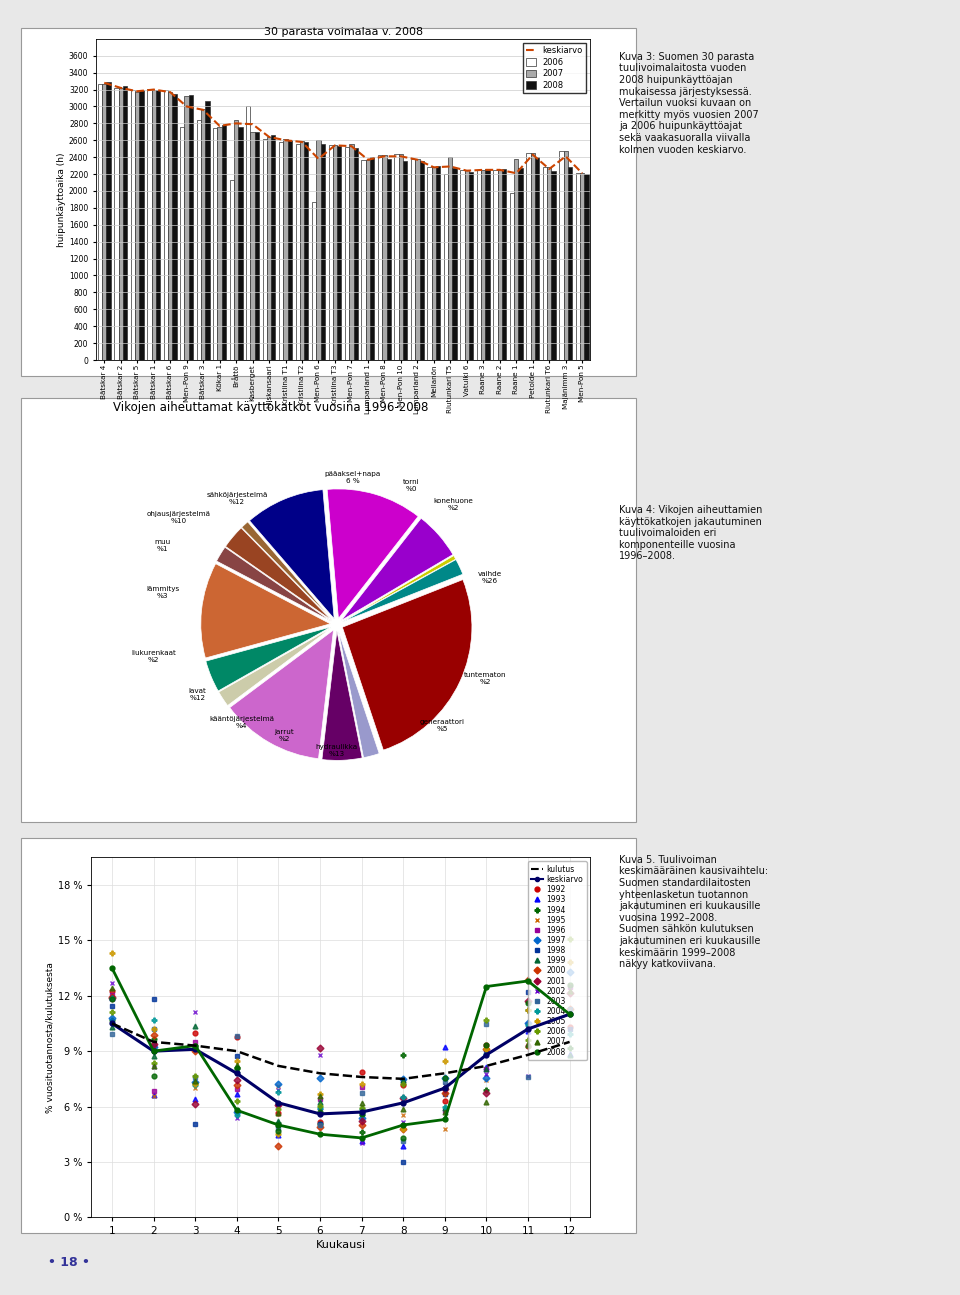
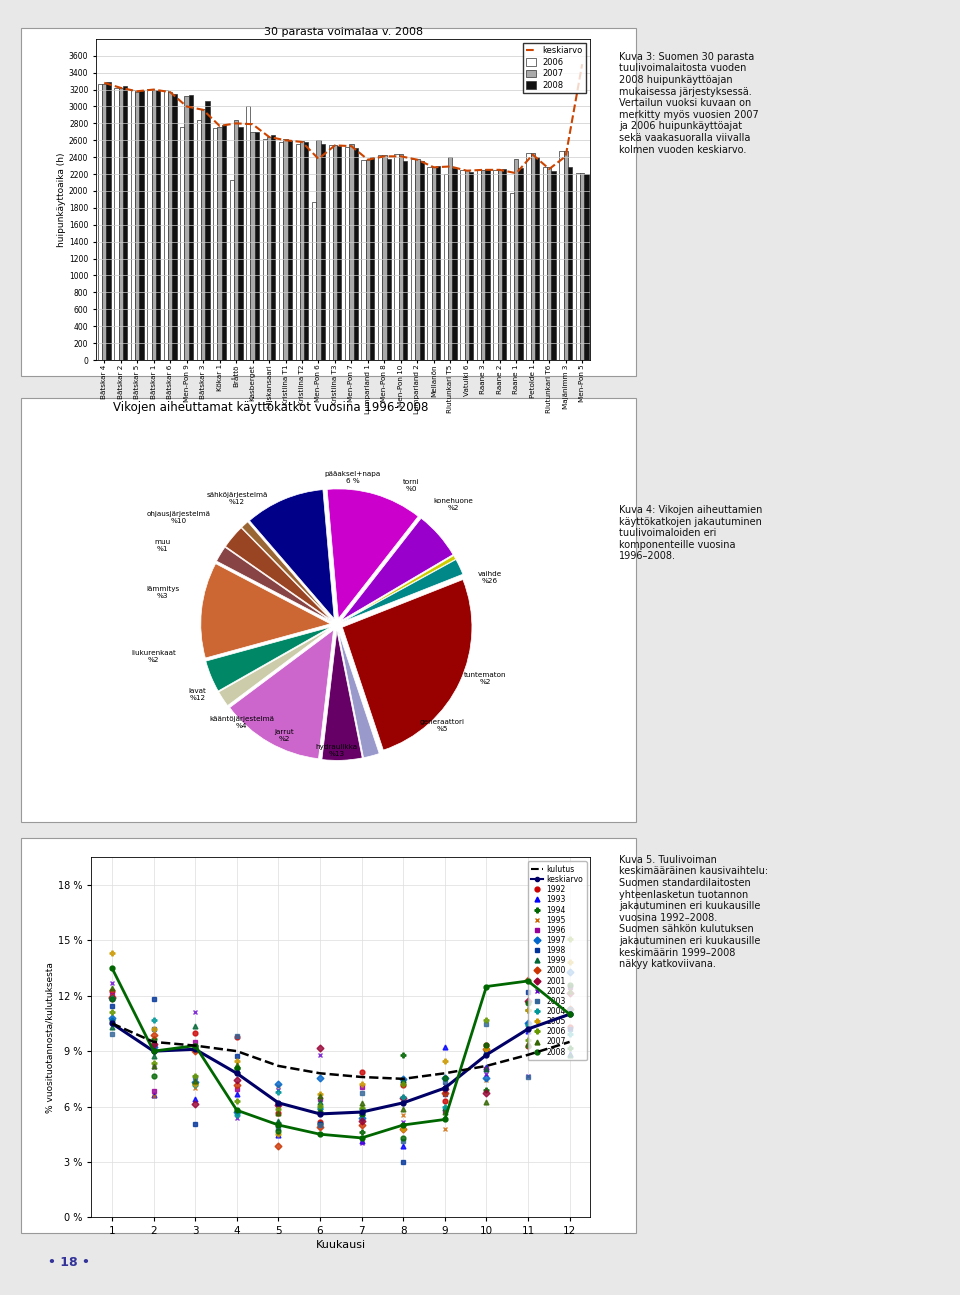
30 parasta voimalaa v. 2008/keskiarvo/Men-Pon 5: 2210 -> 3500
